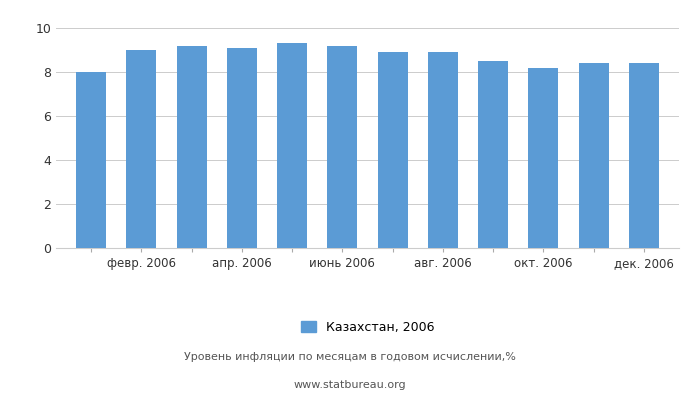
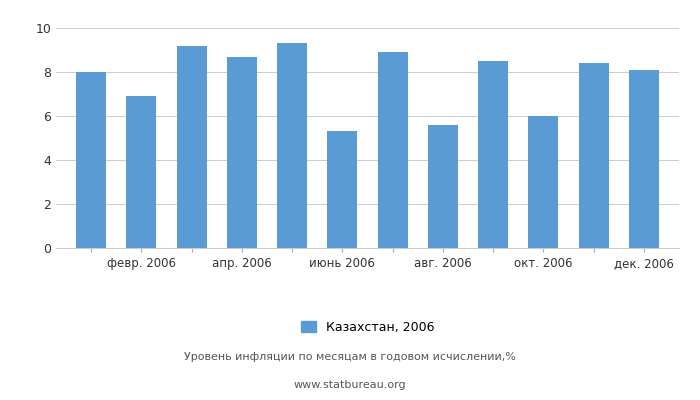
февр. 2006: 9.0 -> 6.9
апр. 2006: 9.1 -> 8.7
июнь 2006: 9.2 -> 5.3
авг. 2006: 8.9 -> 5.6
окт. 2006: 8.2 -> 6.0
дек. 2006: 8.4 -> 8.1
